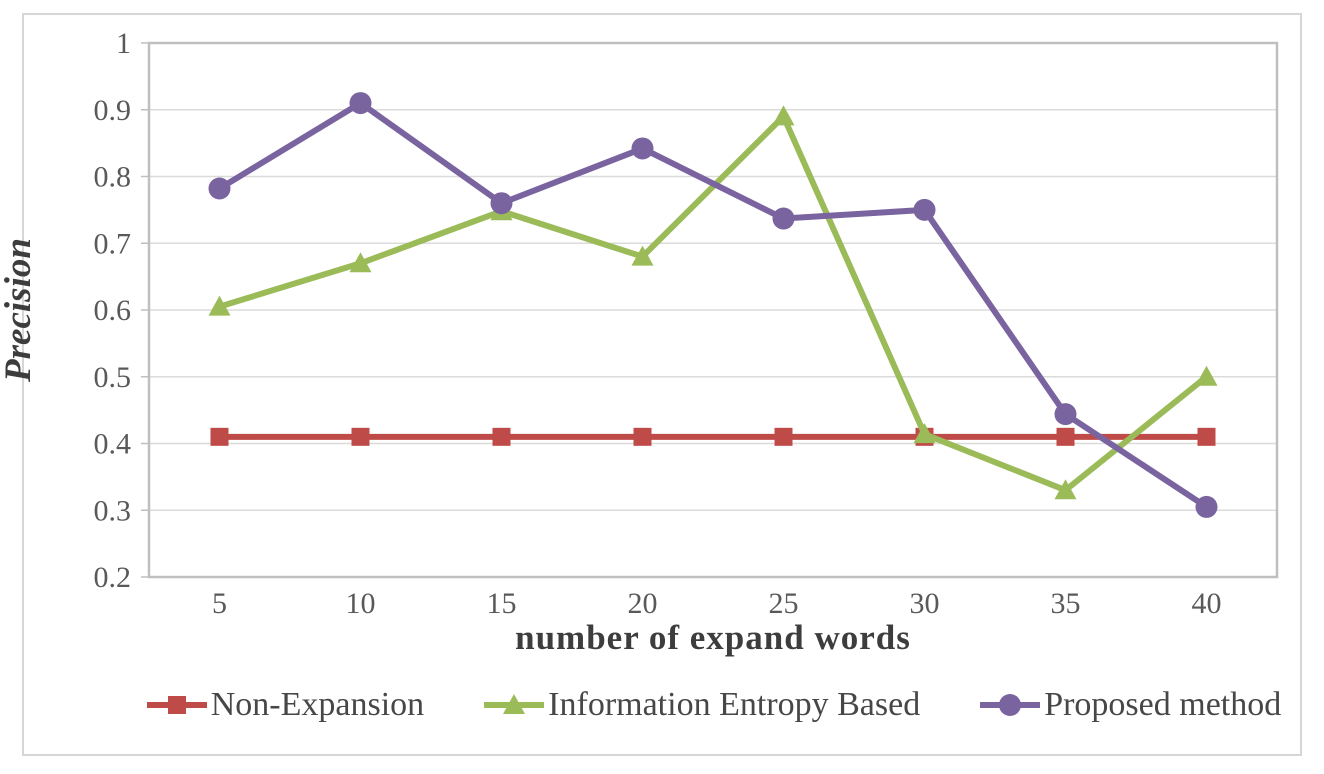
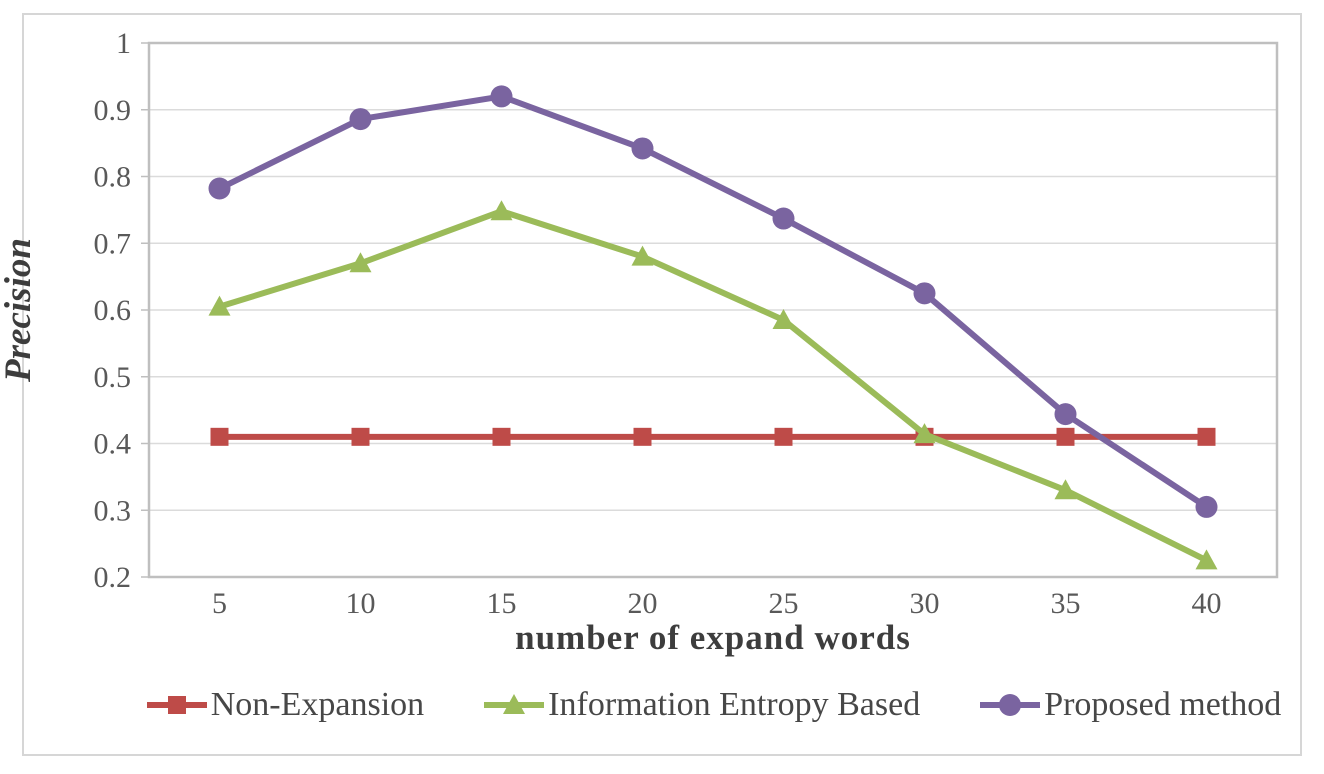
Proposed method/10: 0.91 -> 0.89
Proposed method/15: 0.76 -> 0.92
Information Entropy Based/25: 0.89 -> 0.58
Proposed method/30: 0.75 -> 0.62
Information Entropy Based/40: 0.50 -> 0.23
